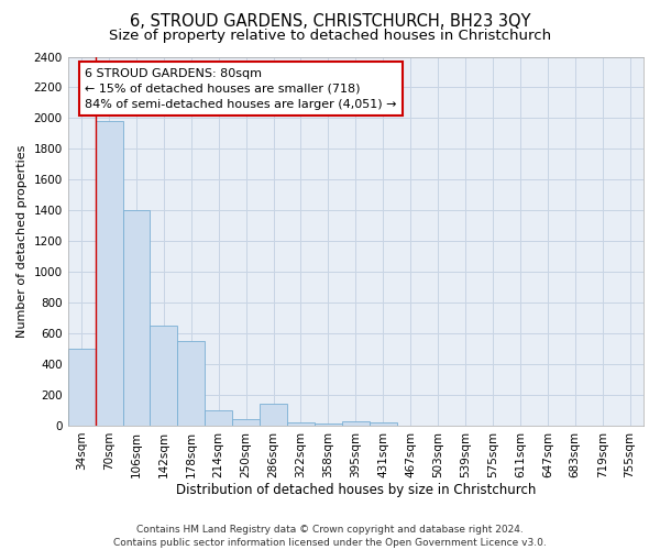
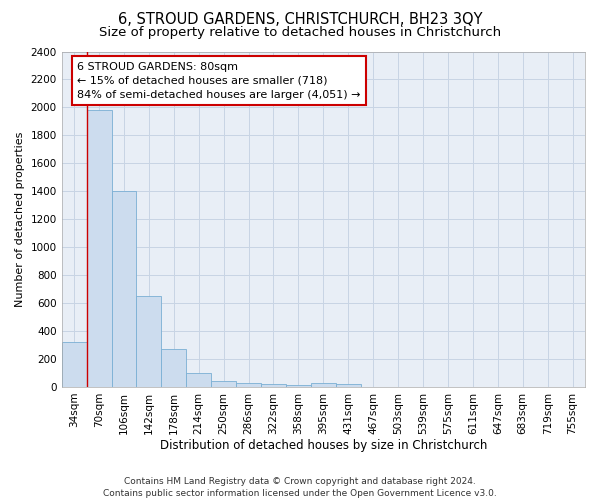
34sqm: 500 -> 320
178sqm: 550 -> 280
286sqm: 140 -> 30
